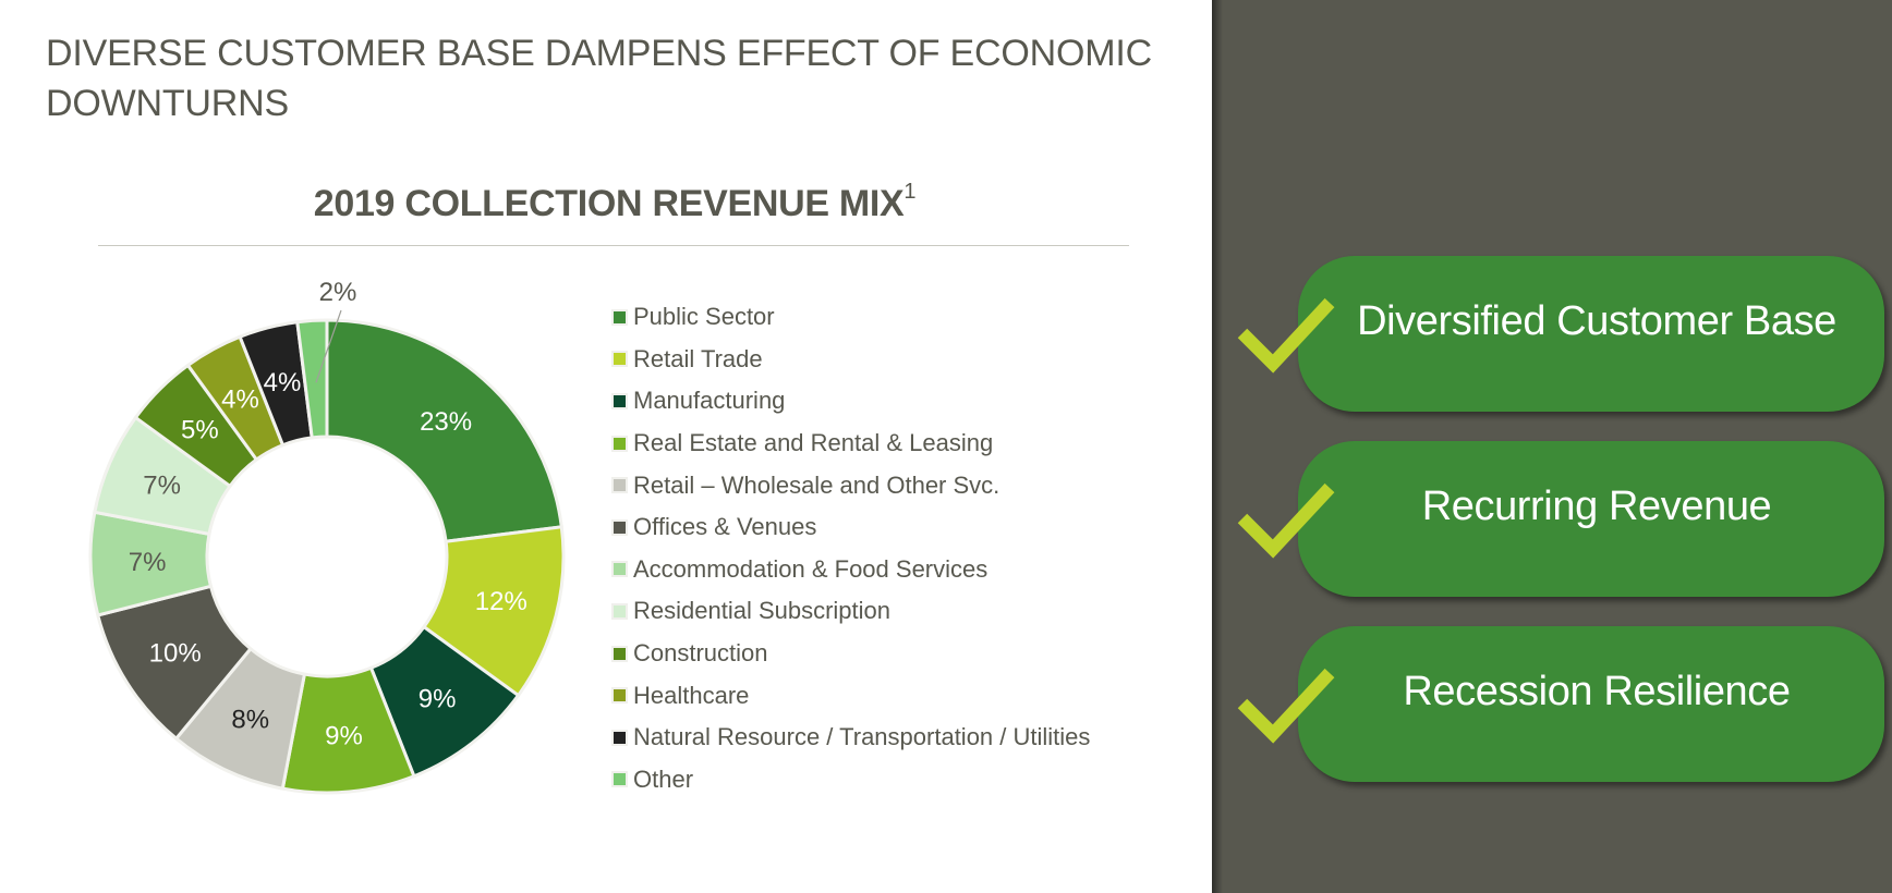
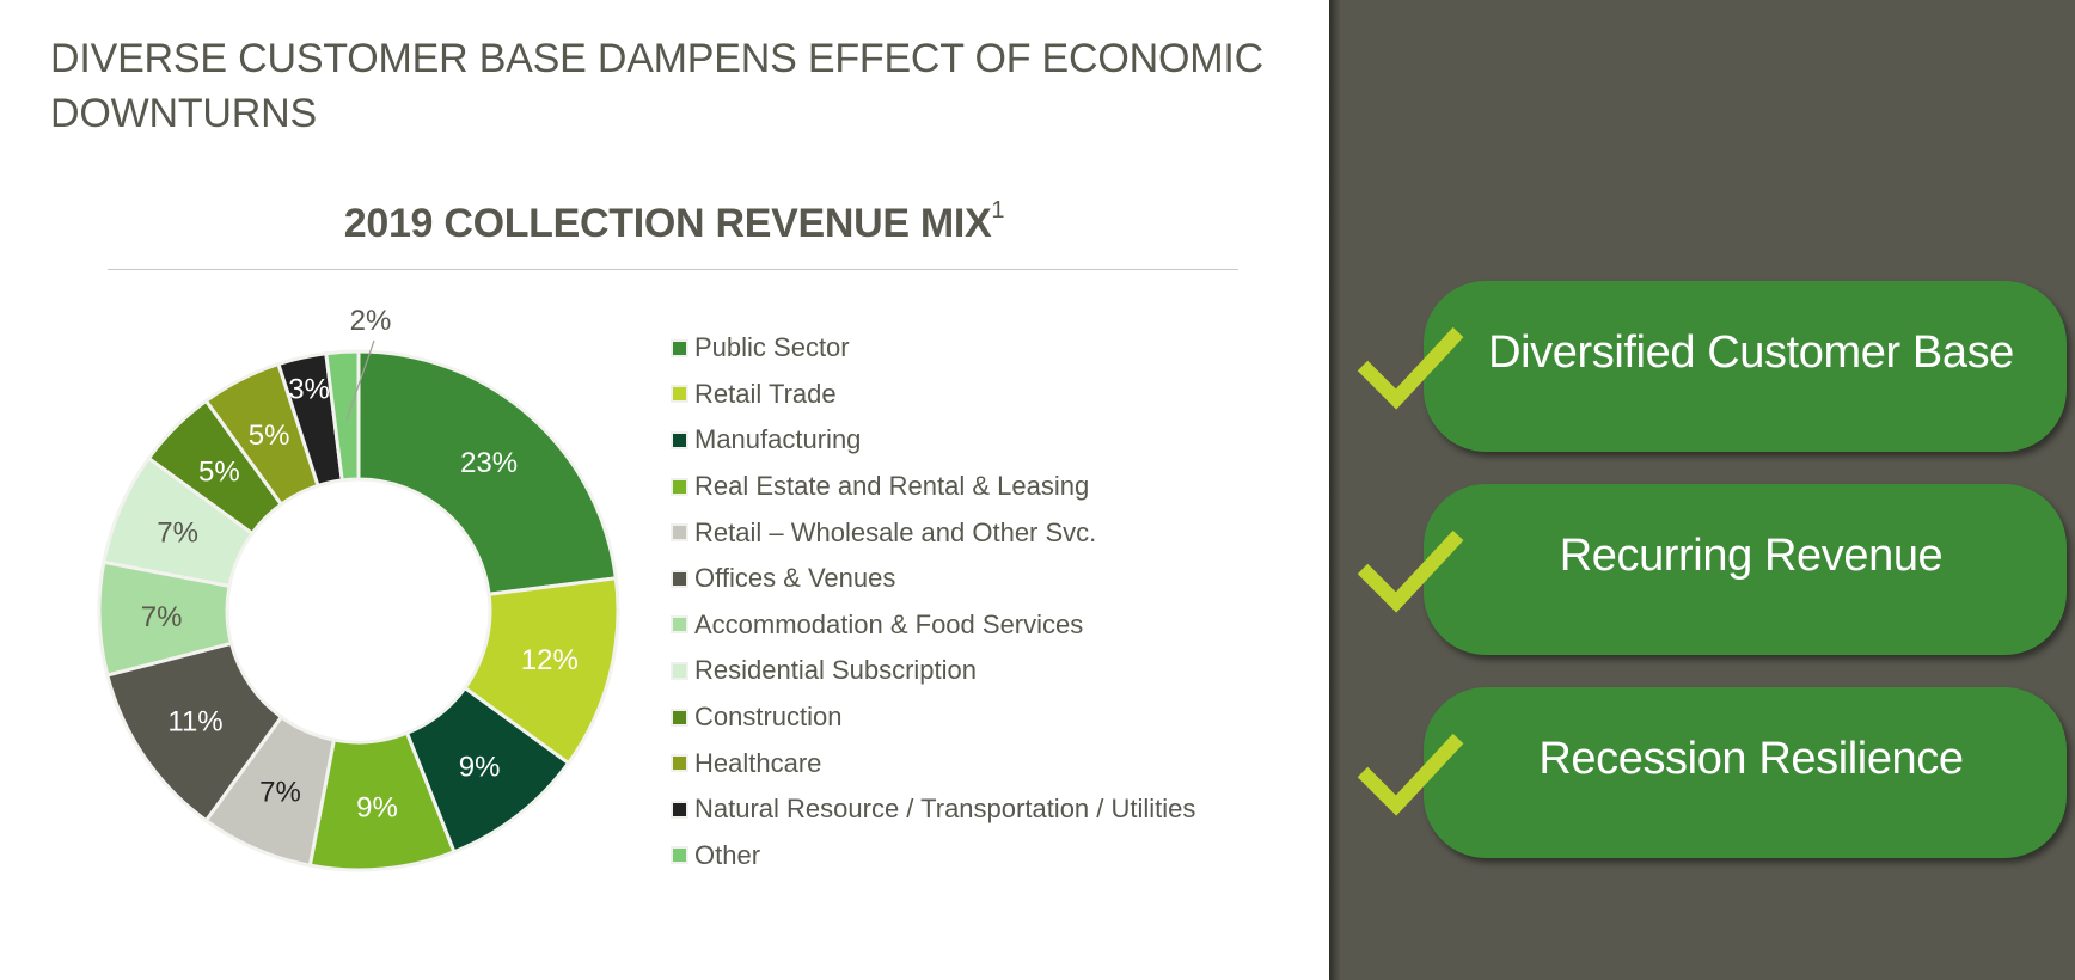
Retail – Wholesale and Other Svc.: 8% -> 7%
Offices & Venues: 10% -> 11%
Healthcare: 4% -> 5%
Natural Resource / Transportation / Utilities: 4% -> 3%
